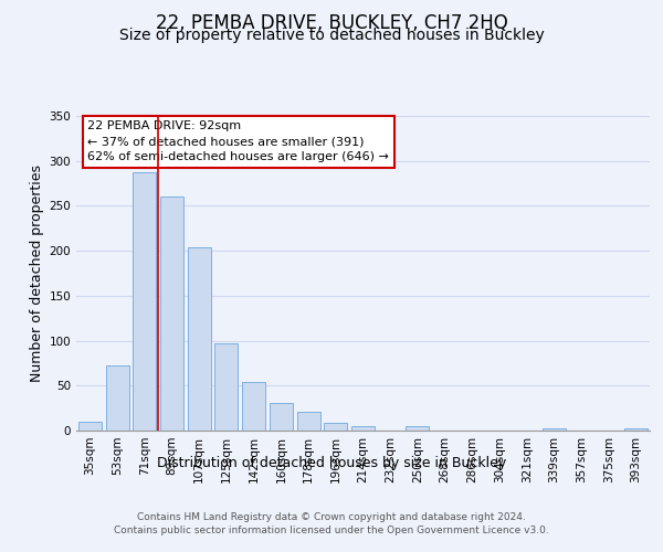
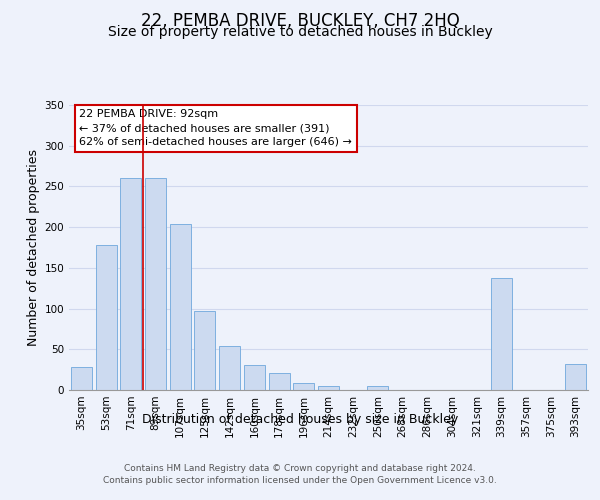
35sqm: 10 -> 28
53sqm: 73 -> 178
71sqm: 287 -> 260
339sqm: 2 -> 138
393sqm: 2 -> 32
